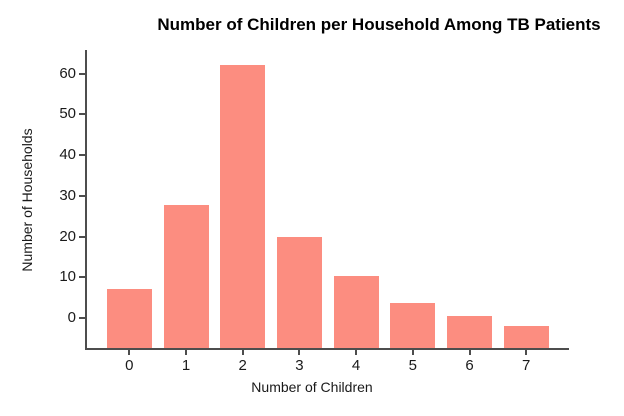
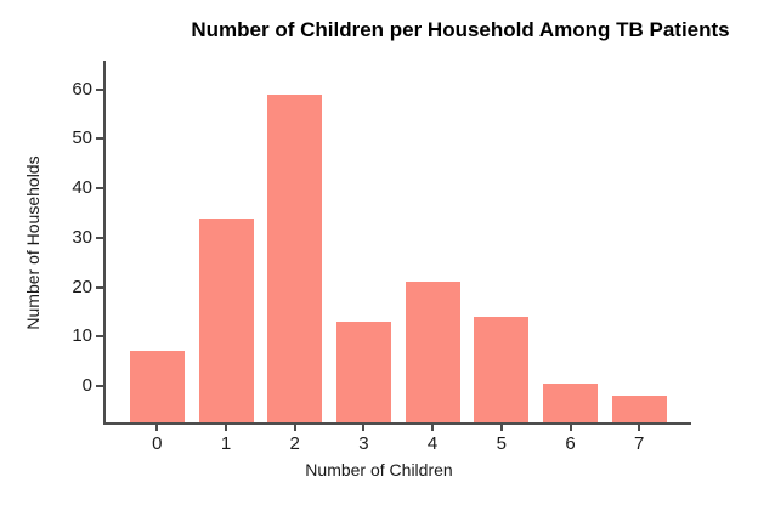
1: 28 -> 34
2: 62 -> 59
3: 20 -> 13
4: 10 -> 21
5: 4 -> 14
